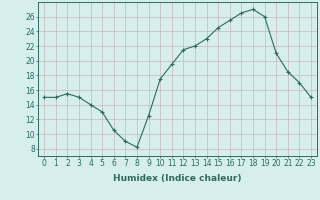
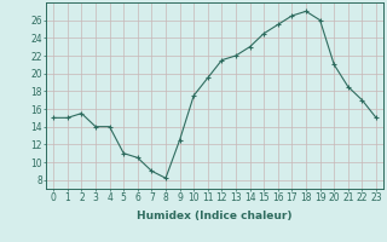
3: 15.0 -> 14.0
5: 13.0 -> 11.0
